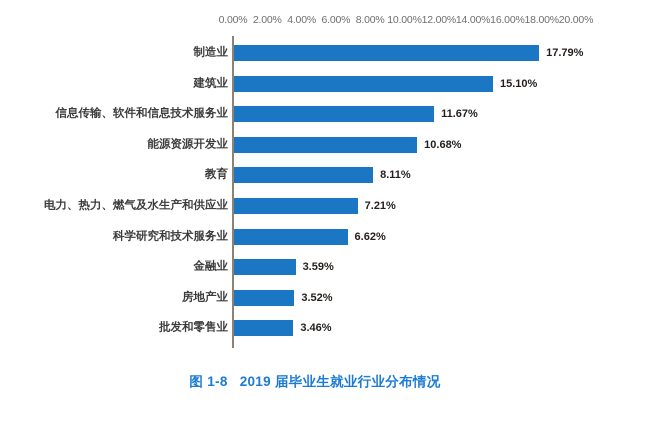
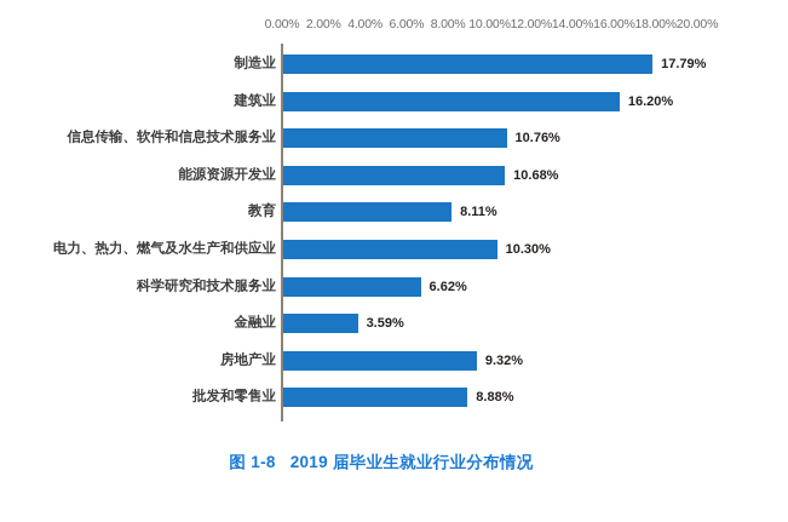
建筑业: 15.10% -> 16.20%
信息传输、软件和信息技术服务业: 11.67% -> 10.76%
电力、热力、燃气及水生产和供应业: 7.21% -> 10.30%
房地产业: 3.52% -> 9.32%
批发和零售业: 3.46% -> 8.88%
